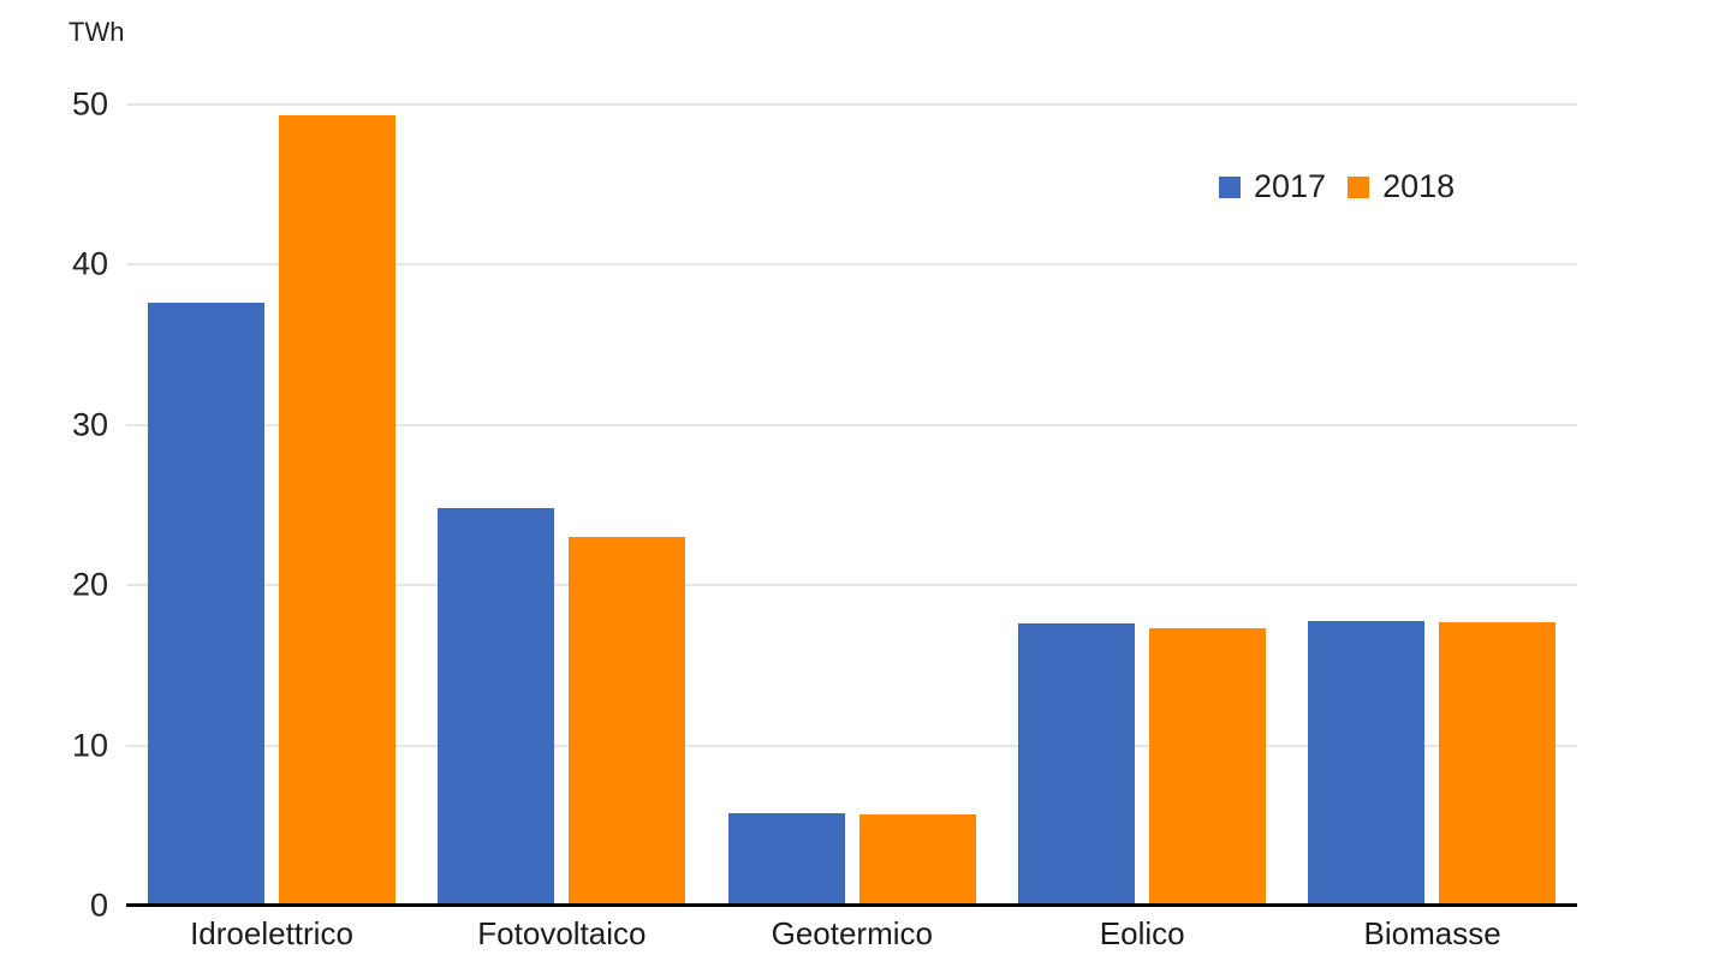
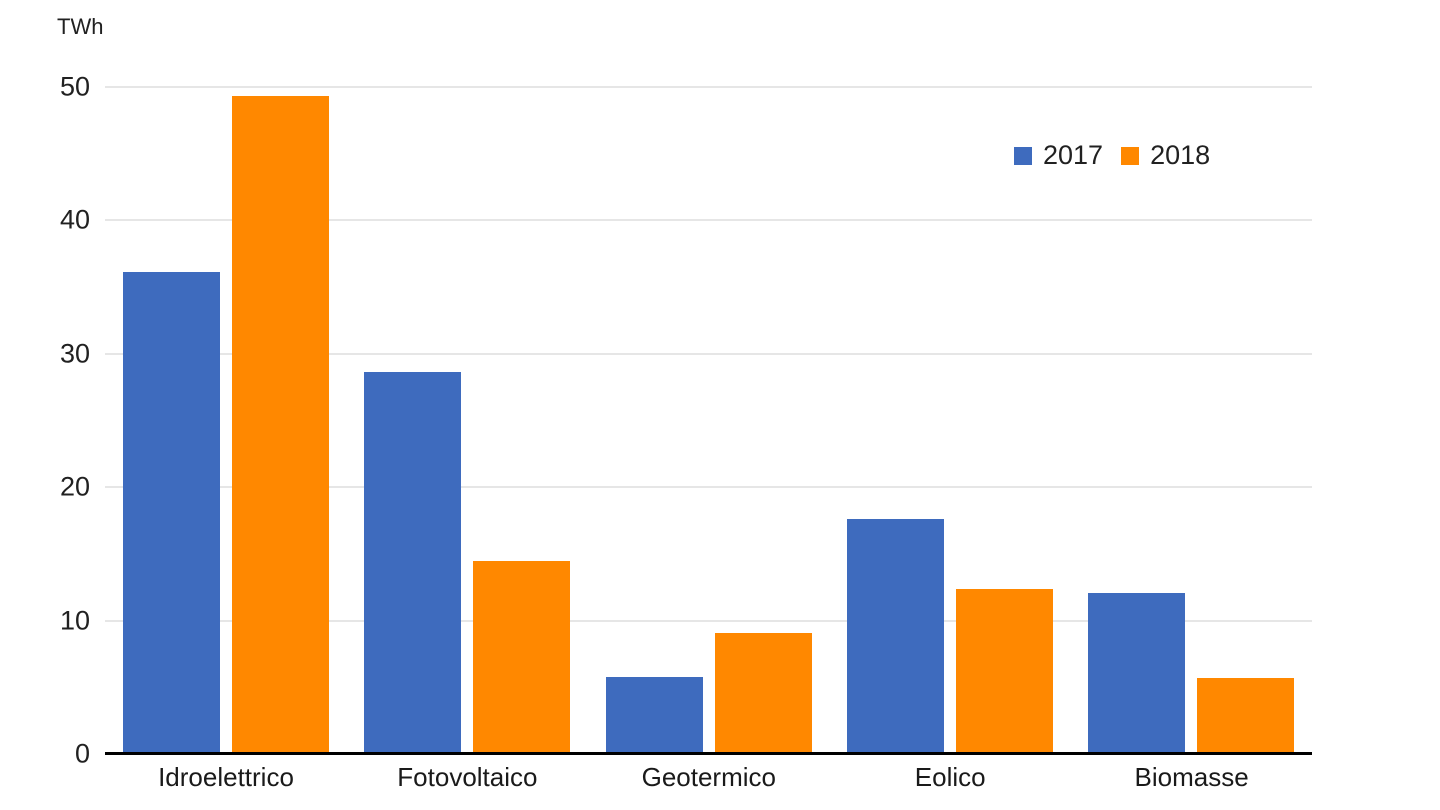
2017/Idroelettrico: 37.6 -> 36.1
2017/Fotovoltaico: 24.8 -> 28.6
2018/Fotovoltaico: 23.0 -> 14.5
2018/Geotermico: 5.7 -> 9.1
2018/Eolico: 17.3 -> 12.4
2017/Biomasse: 17.8 -> 12.1
2018/Biomasse: 17.7 -> 5.7
